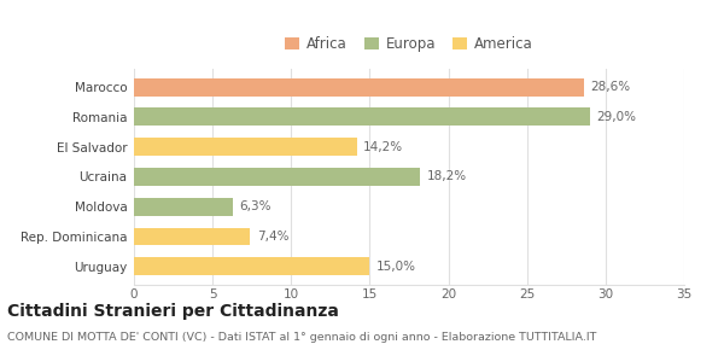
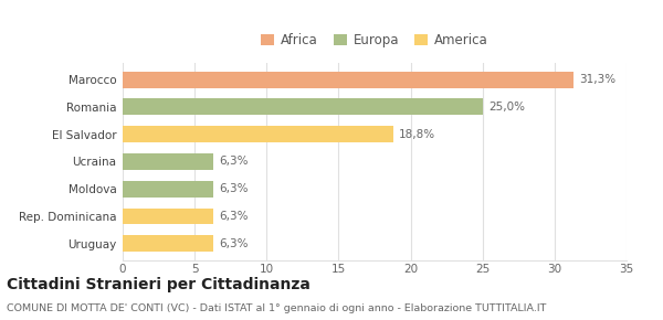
Marocco: 28,6% -> 31,3%
Romania: 29,0% -> 25,0%
El Salvador: 14,2% -> 18,8%
Ucraina: 18,2% -> 6,3%
Rep. Dominicana: 7,4% -> 6,3%
Uruguay: 15,0% -> 6,3%
